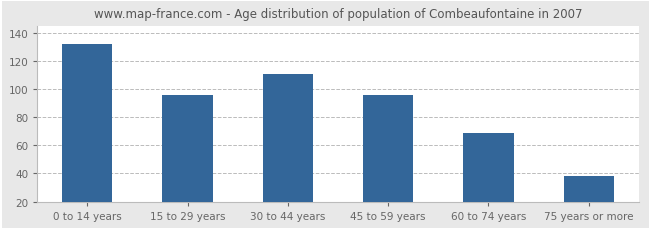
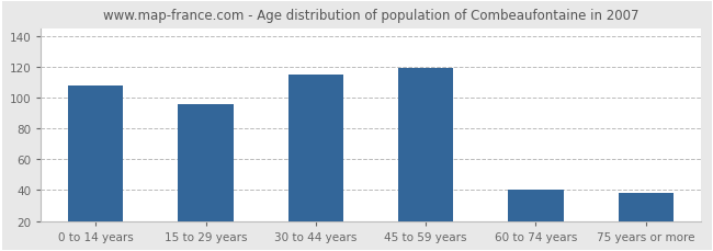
0 to 14 years: 132 -> 108
30 to 44 years: 111 -> 115
45 to 59 years: 96 -> 119
60 to 74 years: 69 -> 40
